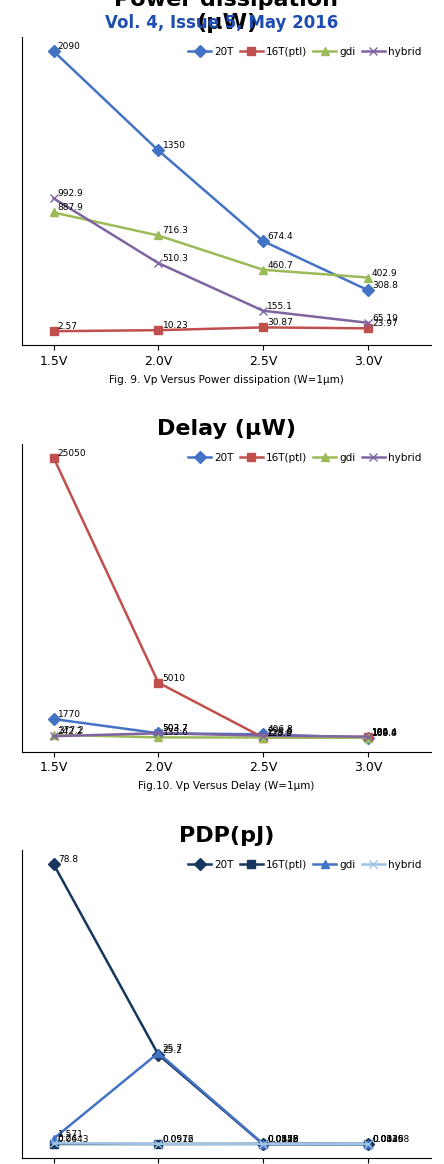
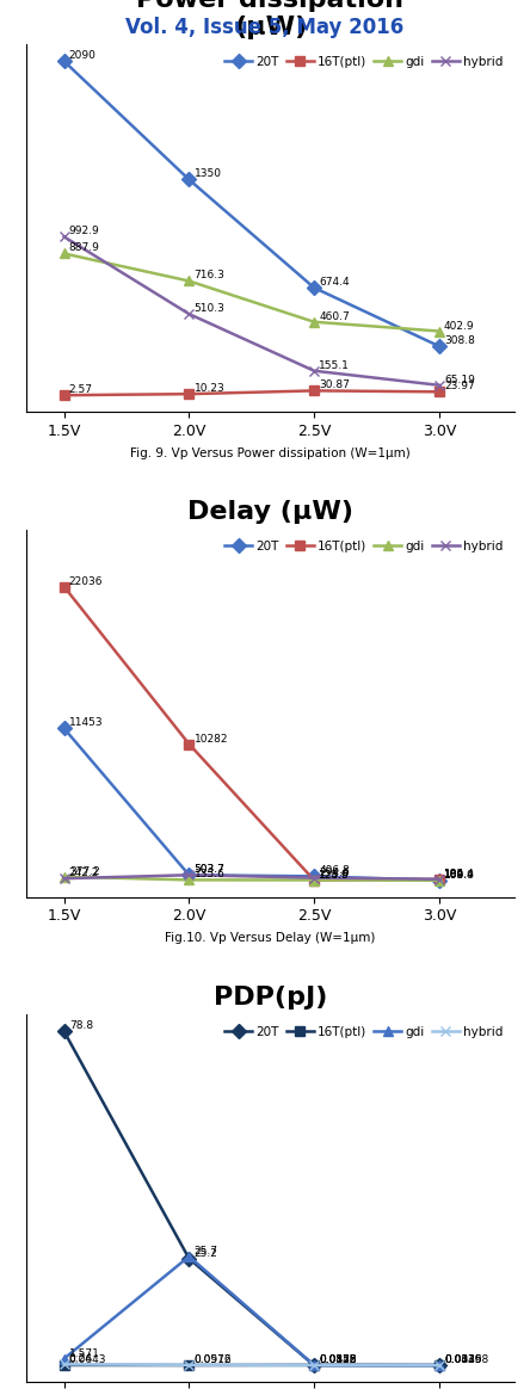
Delay (μW)/20T/1.5V: 1770 -> 11453
Delay (μW)/16T(ptl)/1.5V: 25050 -> 22036
Delay (μW)/16T(ptl)/2.0V: 5010 -> 10282
